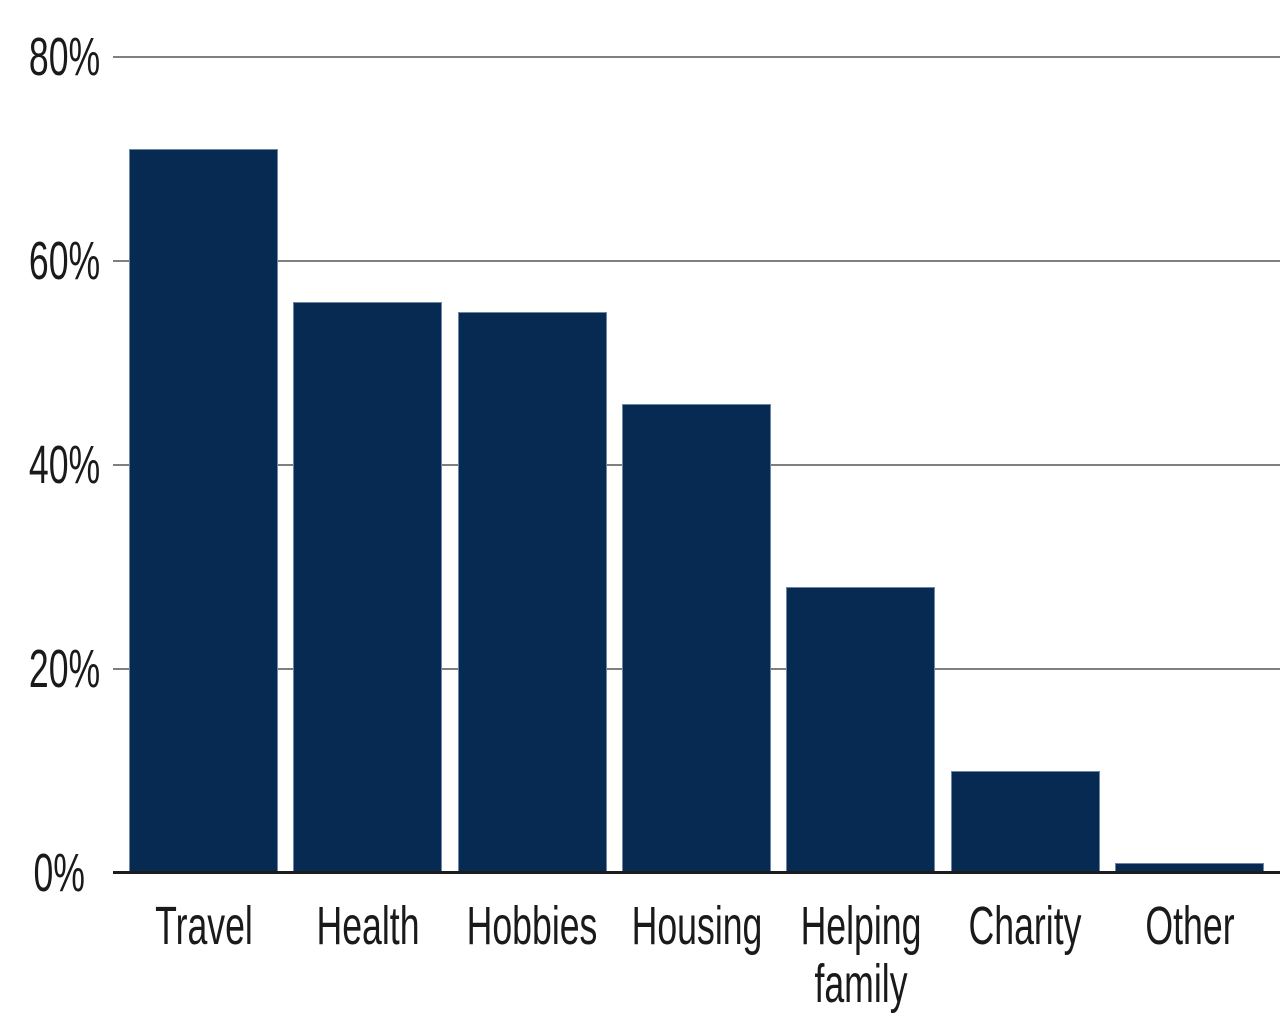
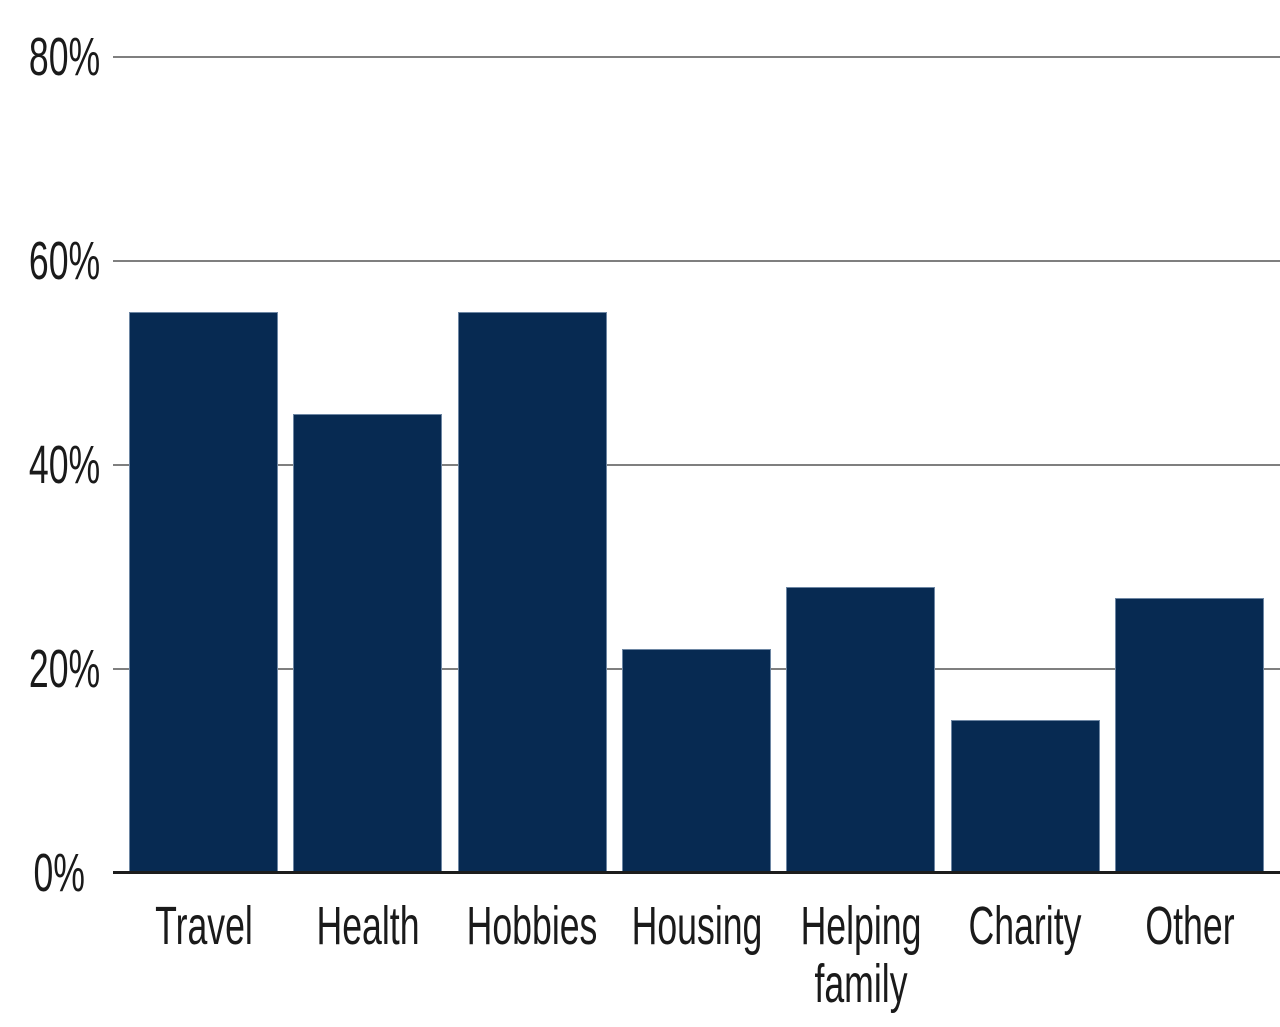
Travel: 71% -> 55%
Health: 56% -> 45%
Housing: 46% -> 22%
Charity: 10% -> 15%
Other: 1% -> 27%
